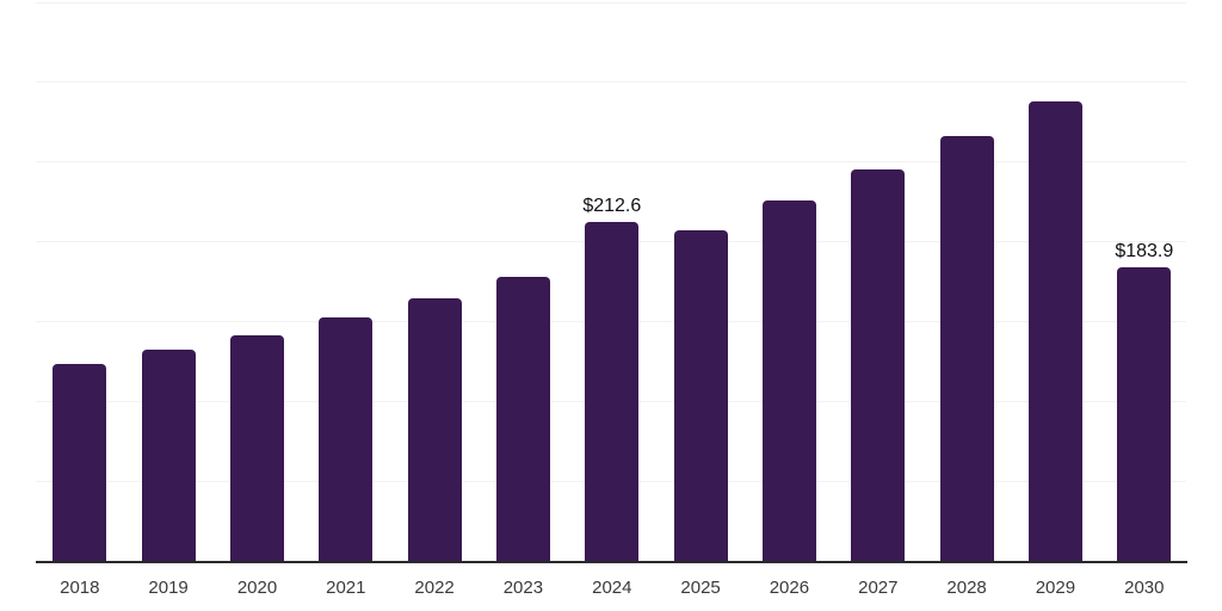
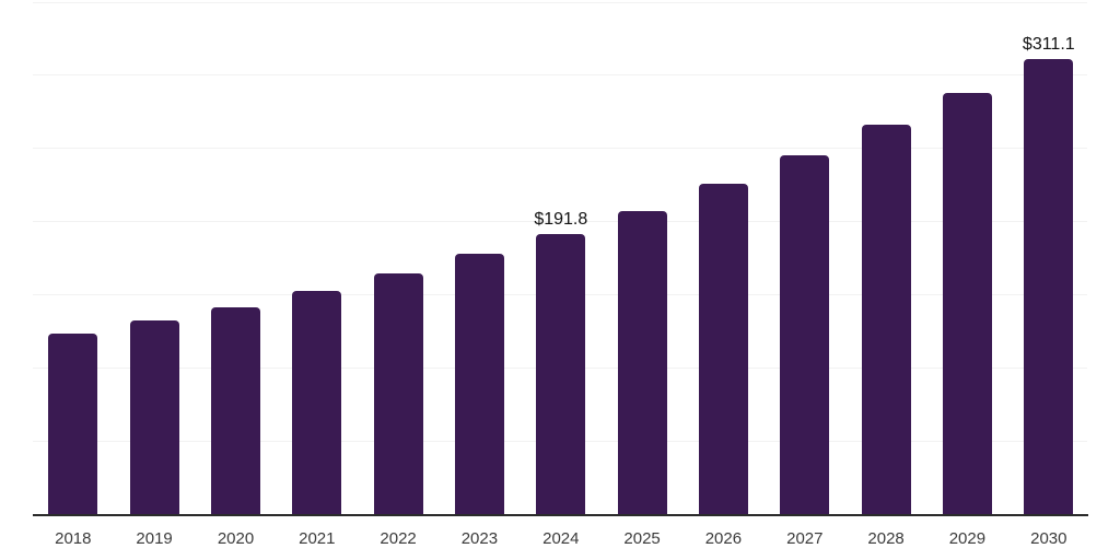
2024: $212.6 -> $191.8
2030: $183.9 -> $311.1
